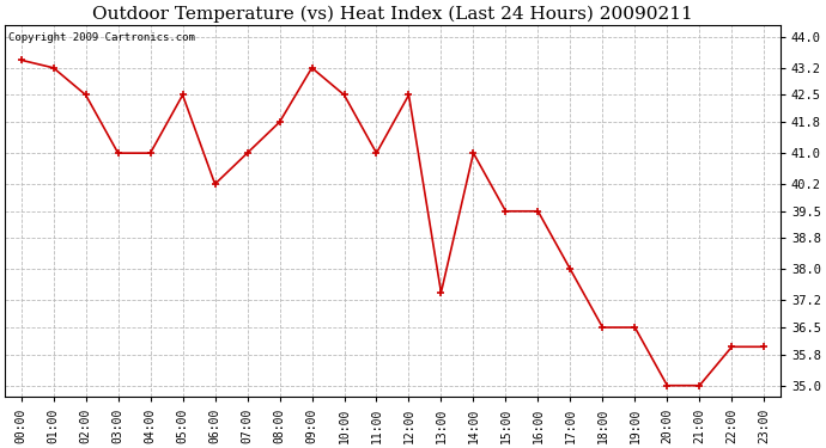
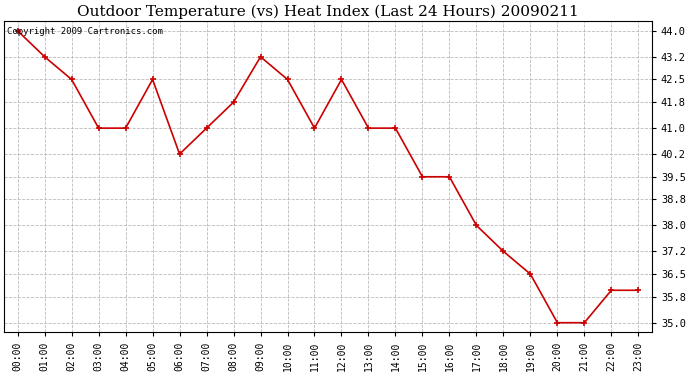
00:00: 43.4 -> 44.0
13:00: 37.4 -> 41.0
18:00: 36.5 -> 37.2
